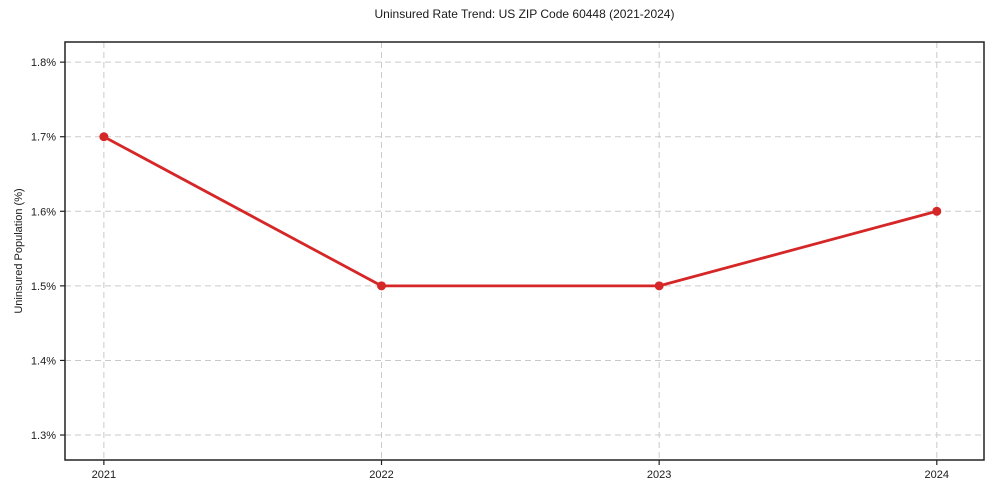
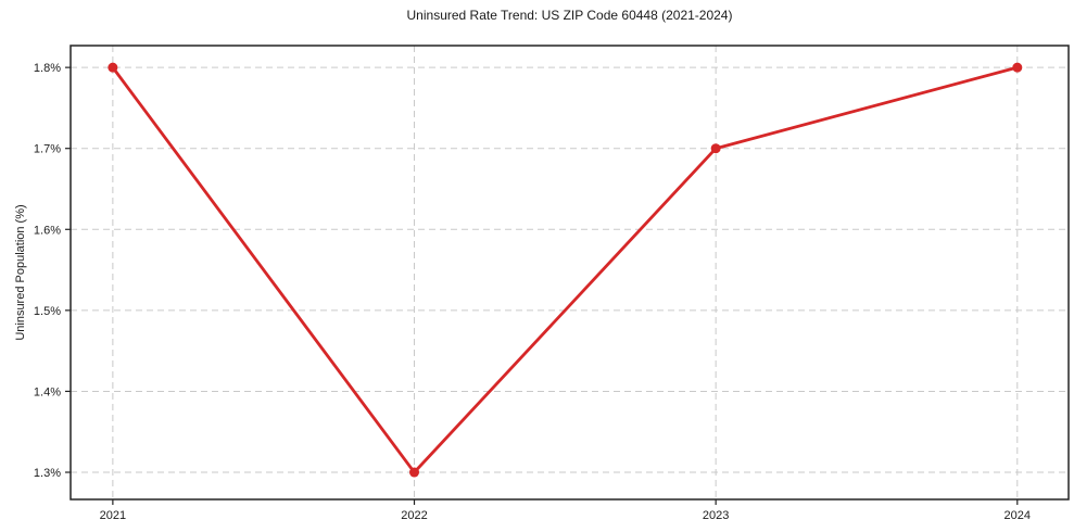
2021: 1.7% -> 1.8%
2022: 1.5% -> 1.3%
2023: 1.5% -> 1.7%
2024: 1.6% -> 1.8%
